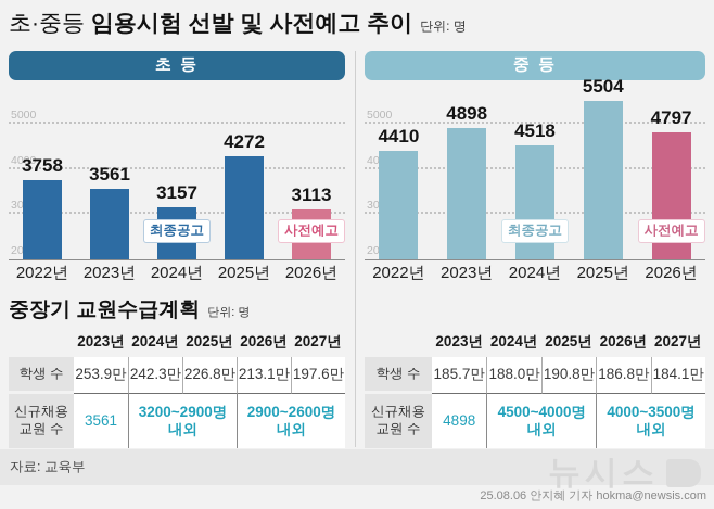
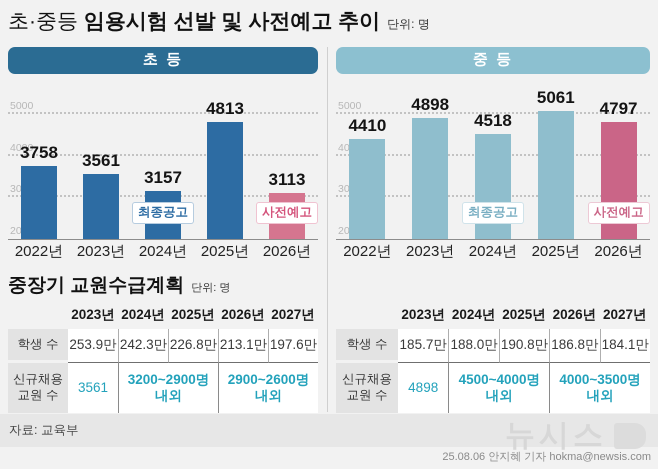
초 등/2025년: 4272 -> 4813
중 등/2025년: 5504 -> 5061
